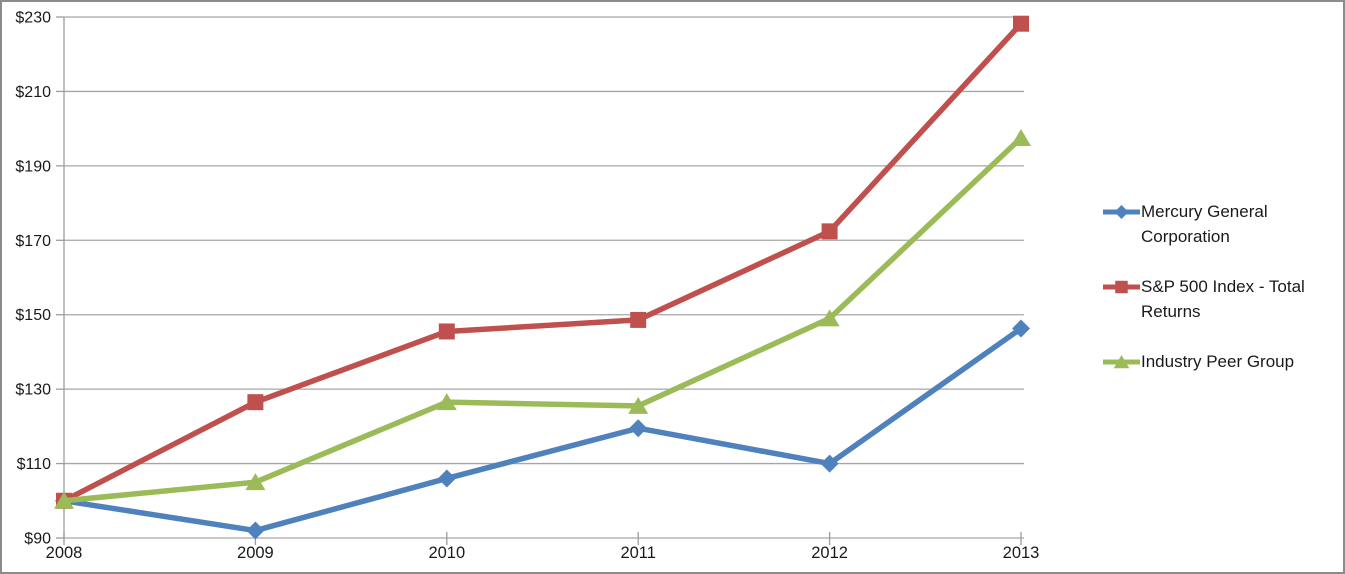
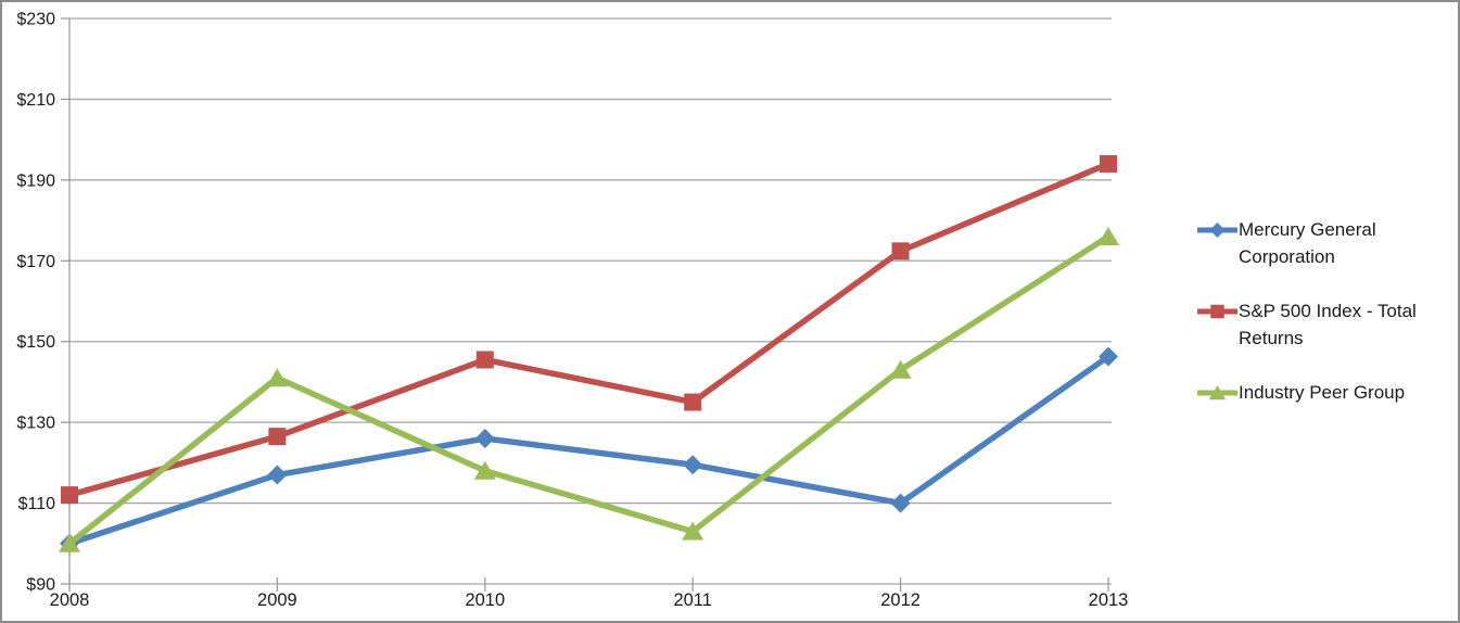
S&P 500 Index - Total Returns/2008: $100 -> $112
Mercury General Corporation/2009: $92 -> $117
Industry Peer Group/2009: $105 -> $141
Mercury General Corporation/2010: $106 -> $126
Industry Peer Group/2010: $126 -> $118
S&P 500 Index - Total Returns/2011: $149 -> $135
Industry Peer Group/2011: $126 -> $103
Industry Peer Group/2012: $149 -> $143
S&P 500 Index - Total Returns/2013: $228 -> $194
Industry Peer Group/2013: $198 -> $176
